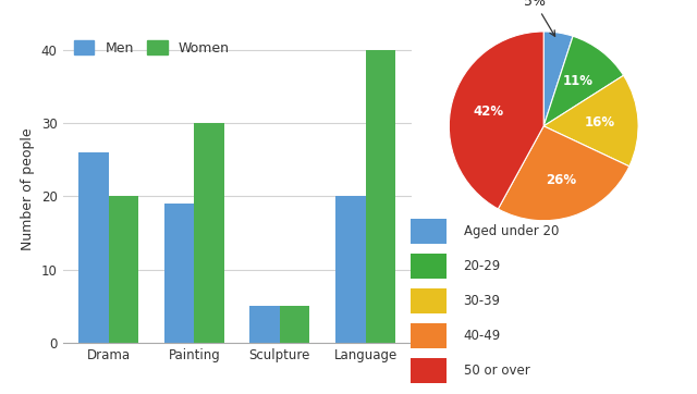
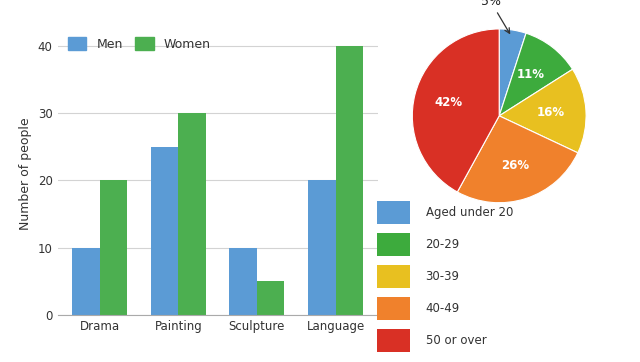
Men/Drama: 26 -> 10
Men/Painting: 19 -> 25
Men/Sculpture: 5 -> 10
